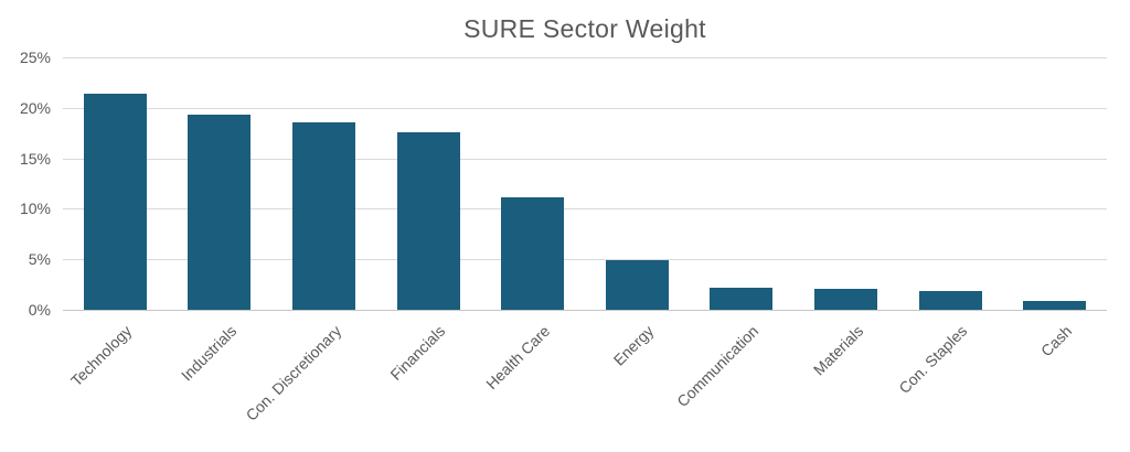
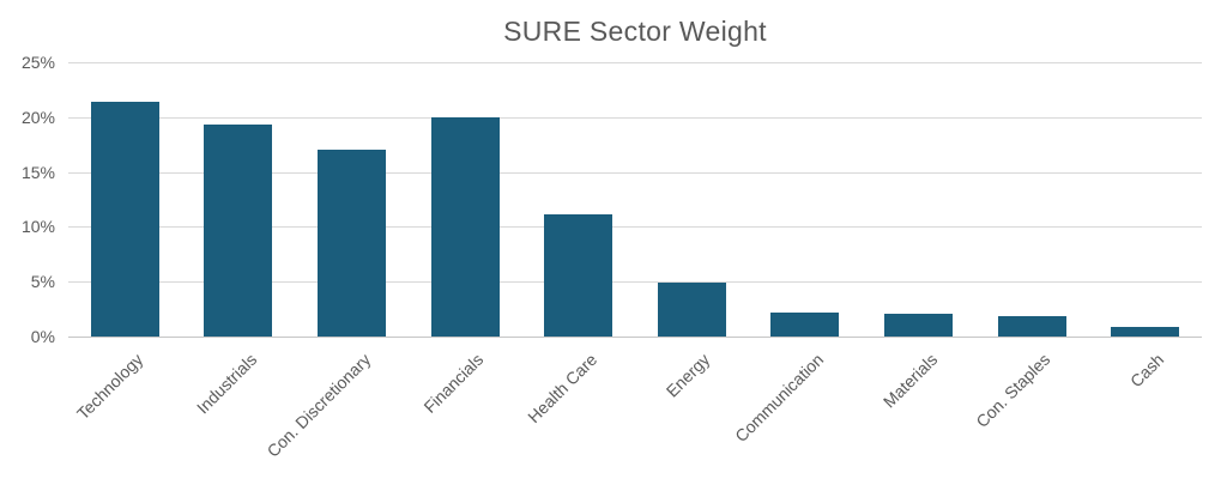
Con. Discretionary: 19% -> 17%
Financials: 18% -> 20%
